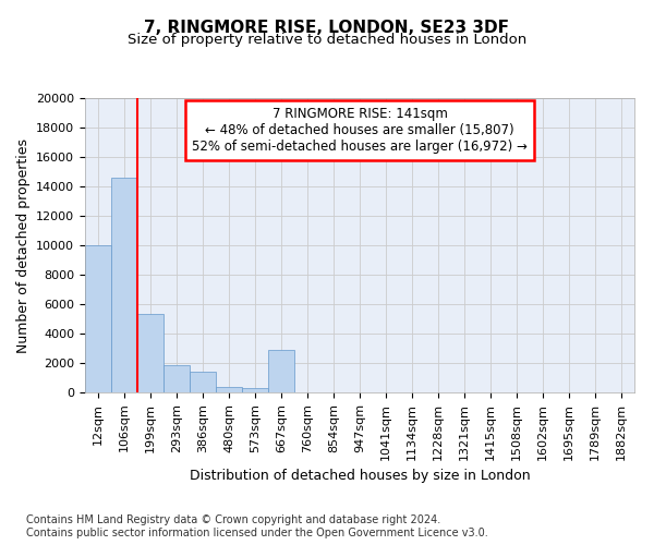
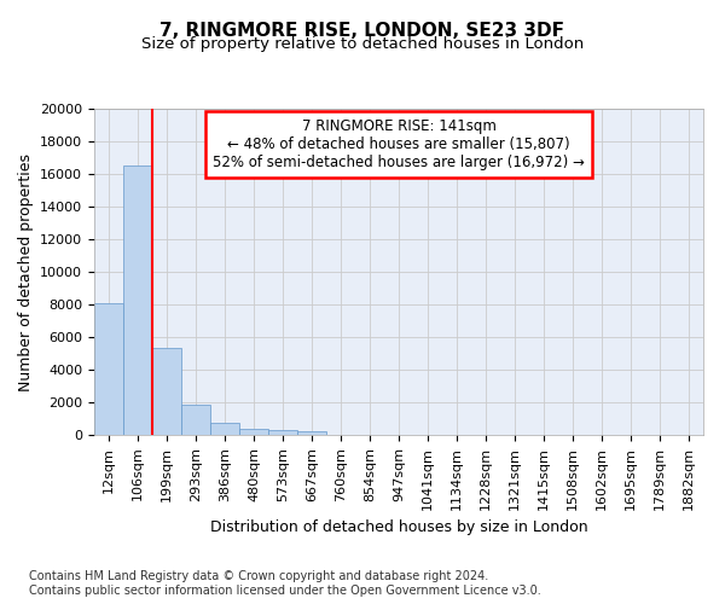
12sqm: 10000 -> 8100
106sqm: 14600 -> 16500
386sqm: 1400 -> 800
667sqm: 2900 -> 200
